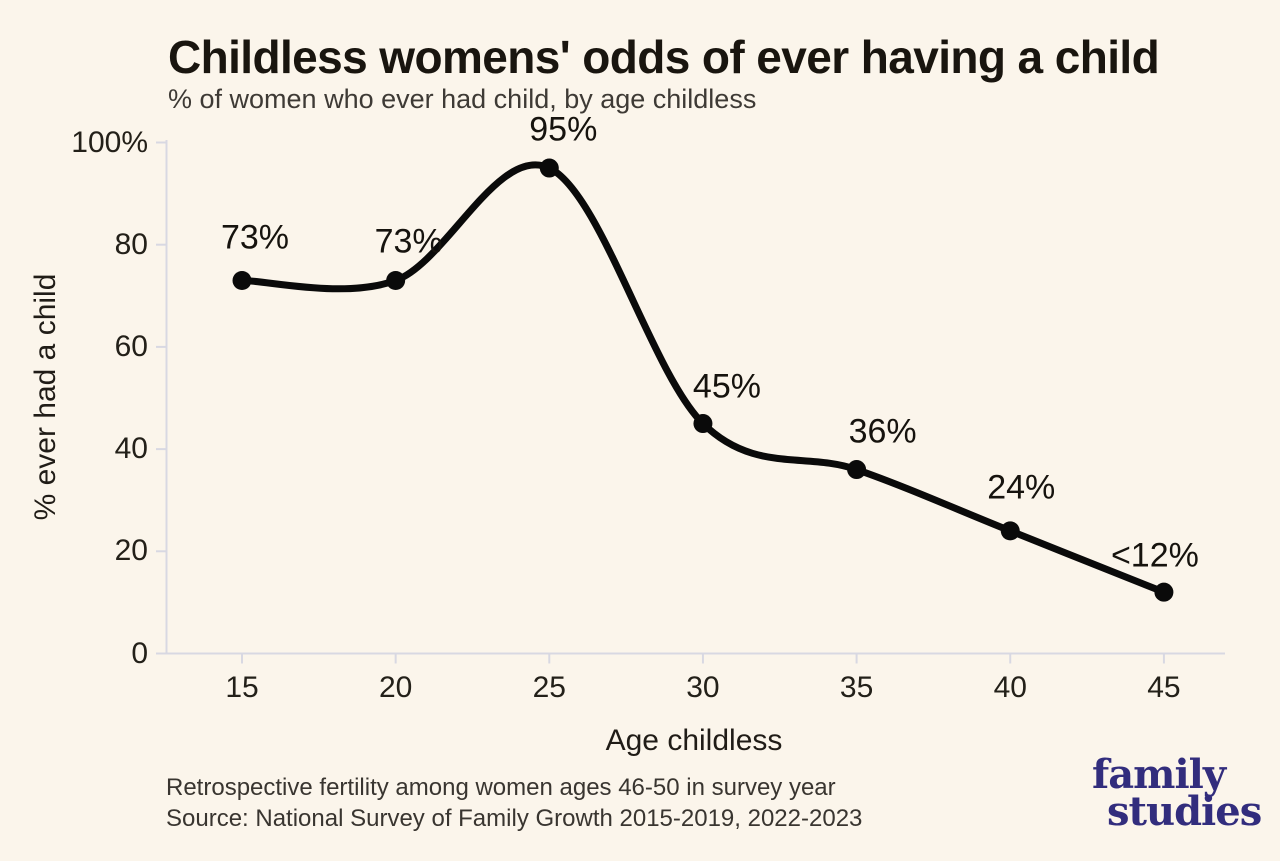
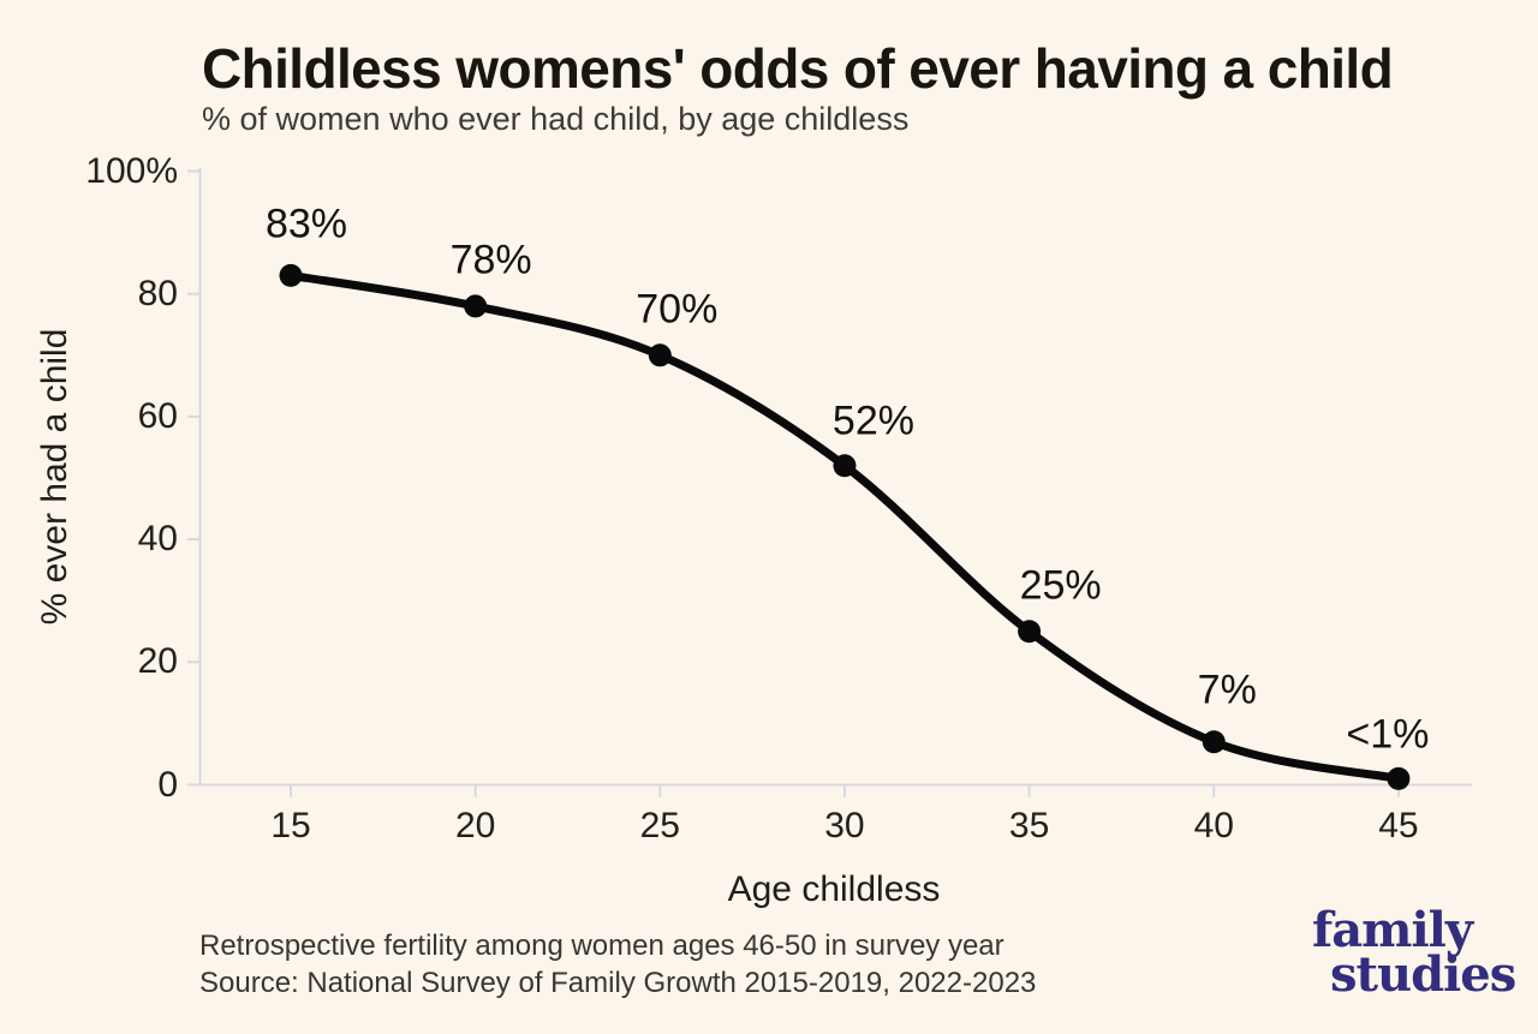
15: 73% -> 83%
20: 73% -> 78%
25: 95% -> 70%
30: 45% -> 52%
35: 36% -> 25%
40: 24% -> 7%
45: 12 -> 1
